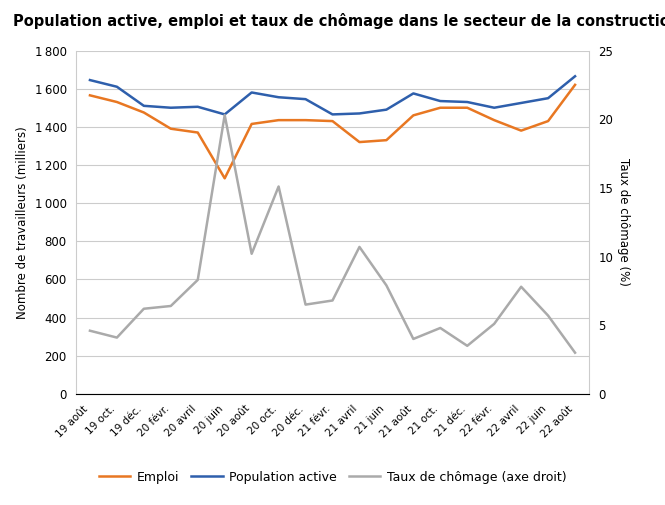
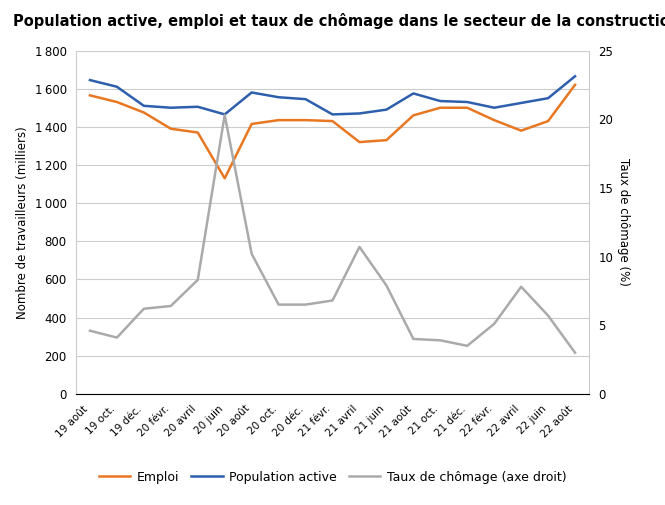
Taux de chômage (axe droit)/20 oct.: 15.1 -> 6.5
Taux de chômage (axe droit)/21 oct.: 4.8 -> 3.9
